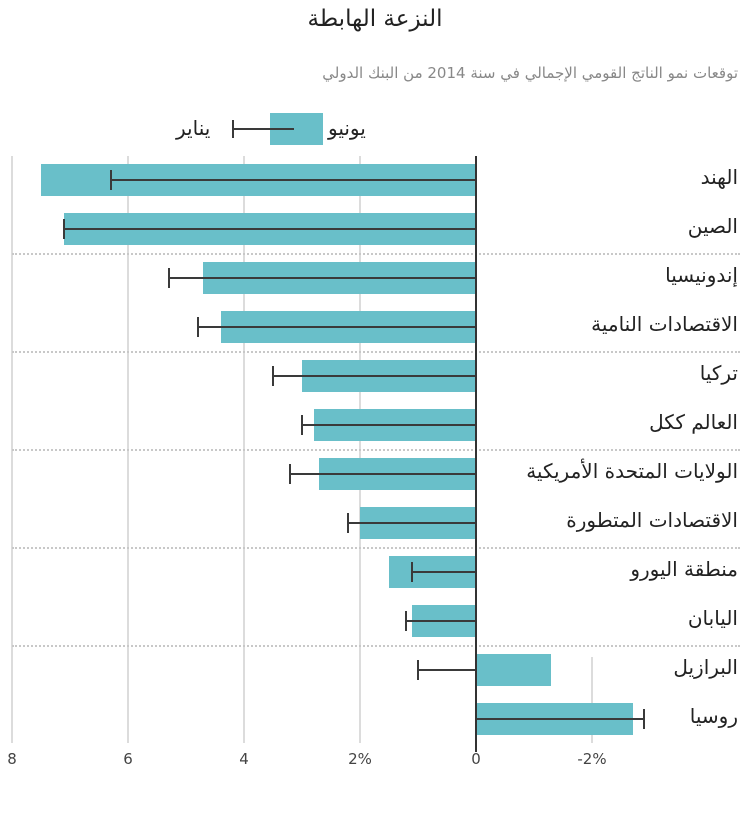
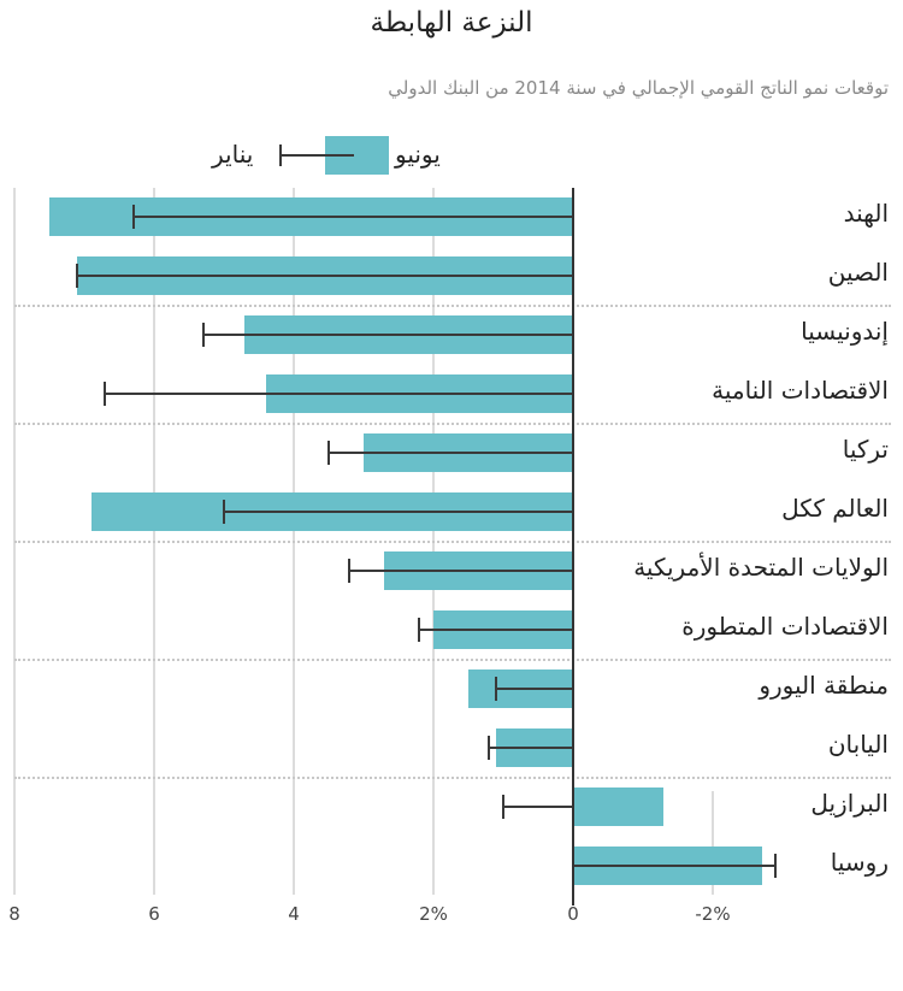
يناير/الاقتصادات النامية: 4.8 -> 6.7
يونيو/العالم ككل: 2.8 -> 6.9
يناير/العالم ككل: 3.0 -> 5.0
